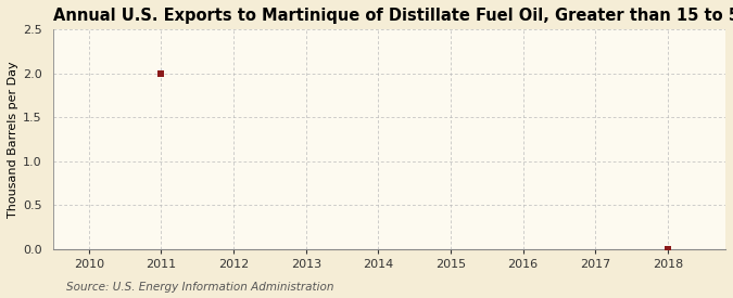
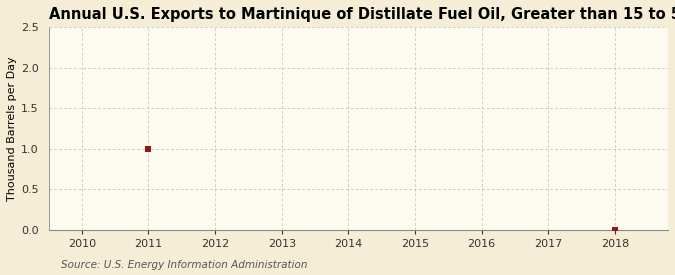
2011: 2 -> 1
